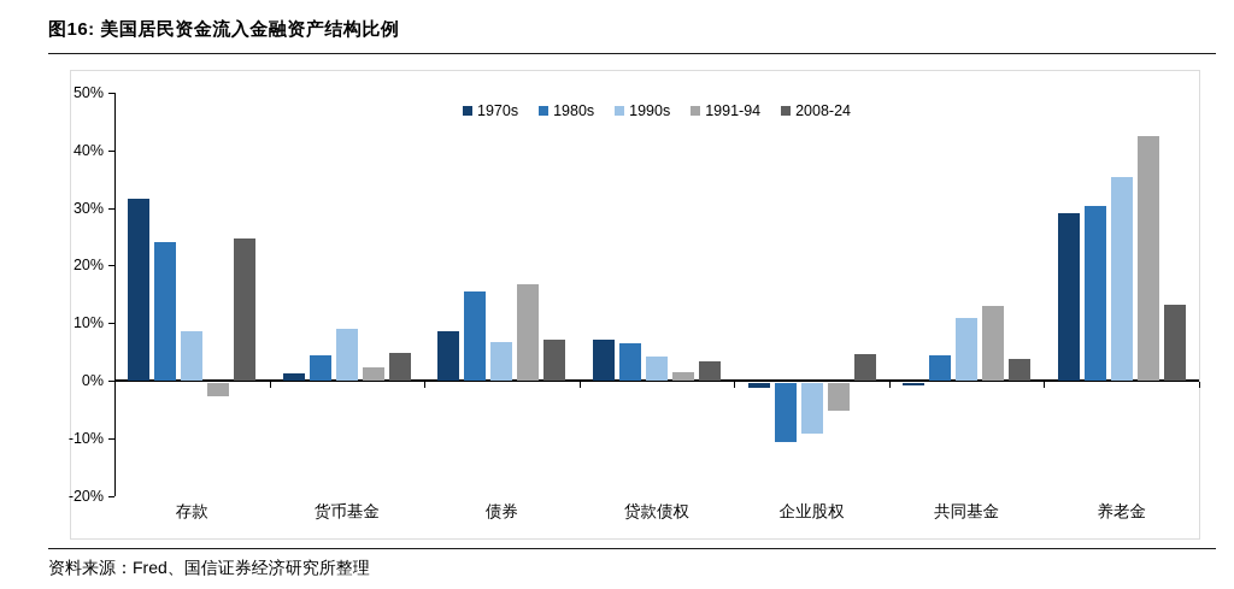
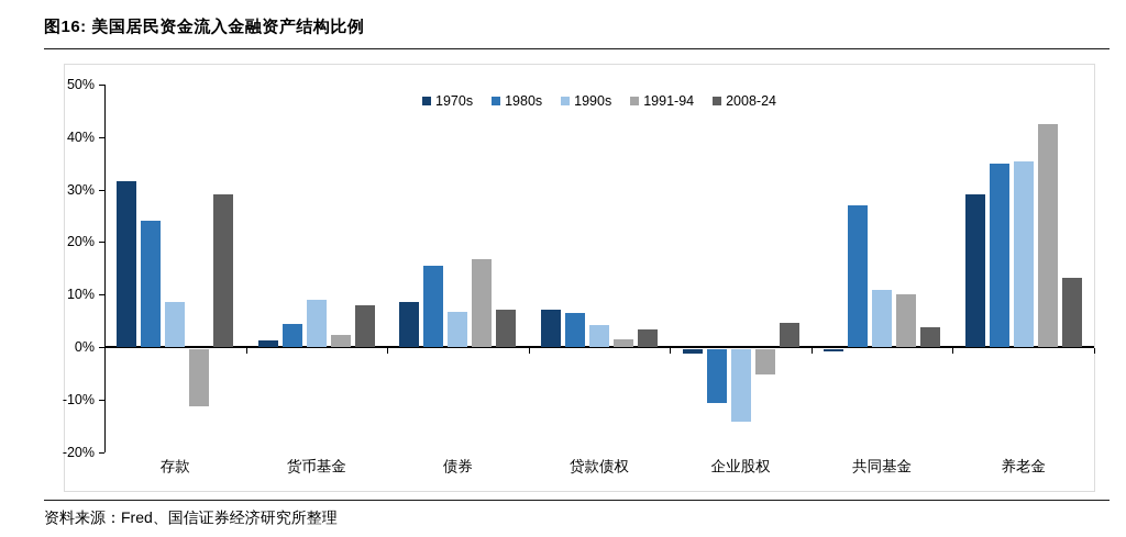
1991-94/存款: -2% -> -11%
2008-24/存款: 25% -> 29%
2008-24/货币基金: 5% -> 8%
1990s/企业股权: -9% -> -14%
1980s/共同基金: 4% -> 27%
1991-94/共同基金: 13% -> 10%
1980s/养老金: 30% -> 35%
